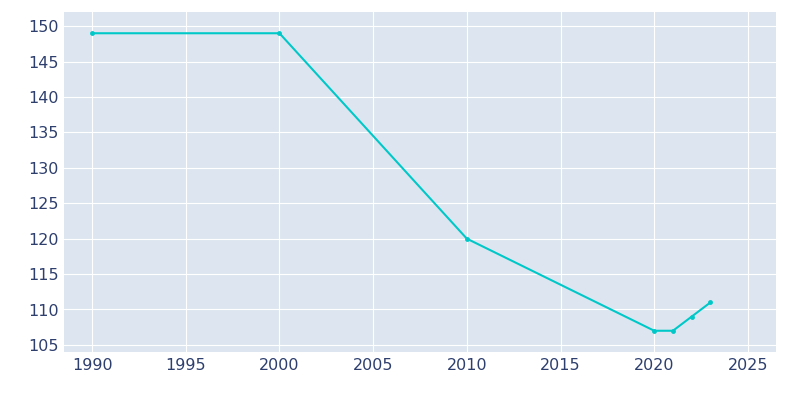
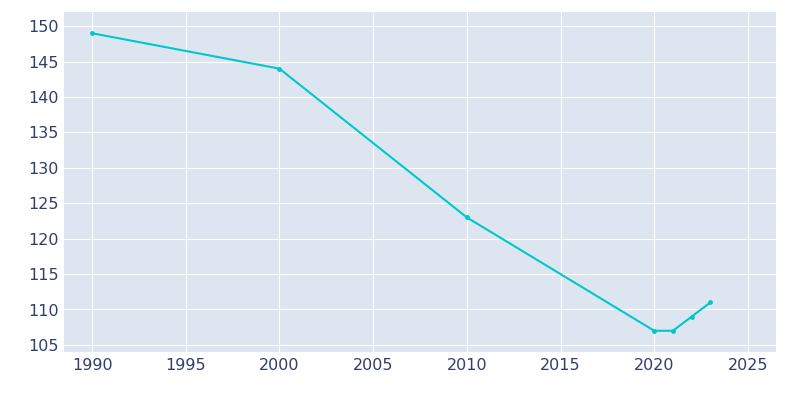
2000: 149 -> 144
2010: 120 -> 123
